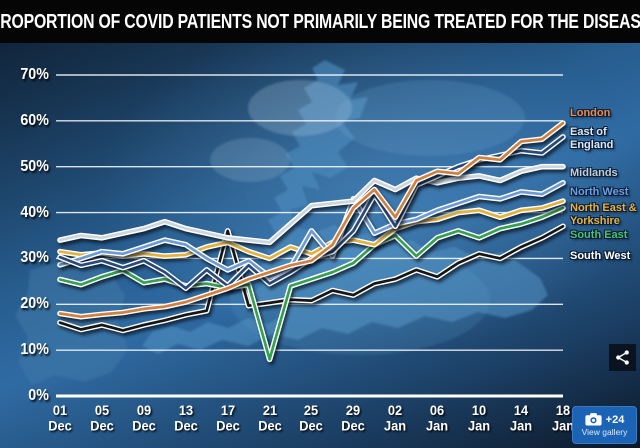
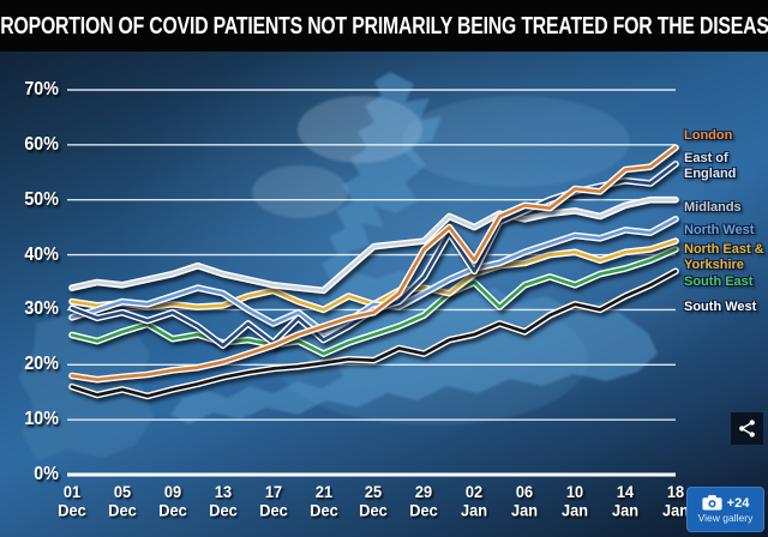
South West/17 Dec: 36% -> 19%
South East/21 Dec: 8% -> 22%
North West/25 Dec: 36% -> 31%
North West/29 Dec: 43% -> 33%
